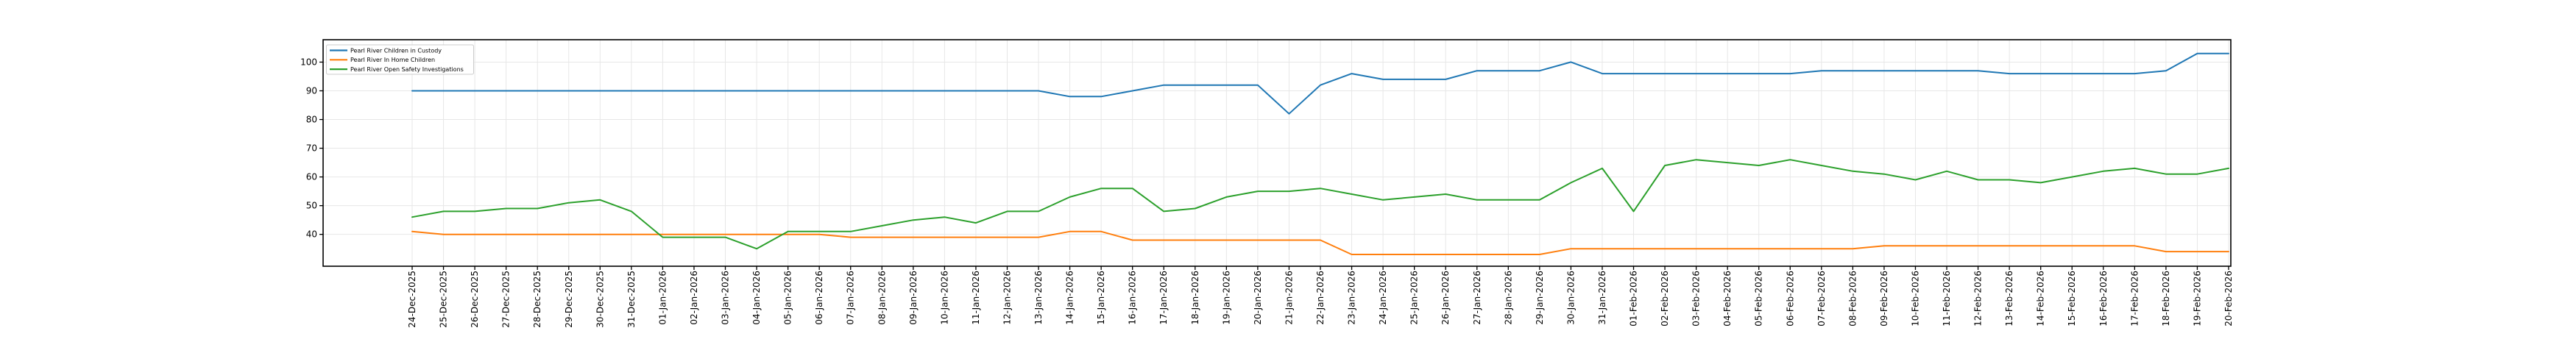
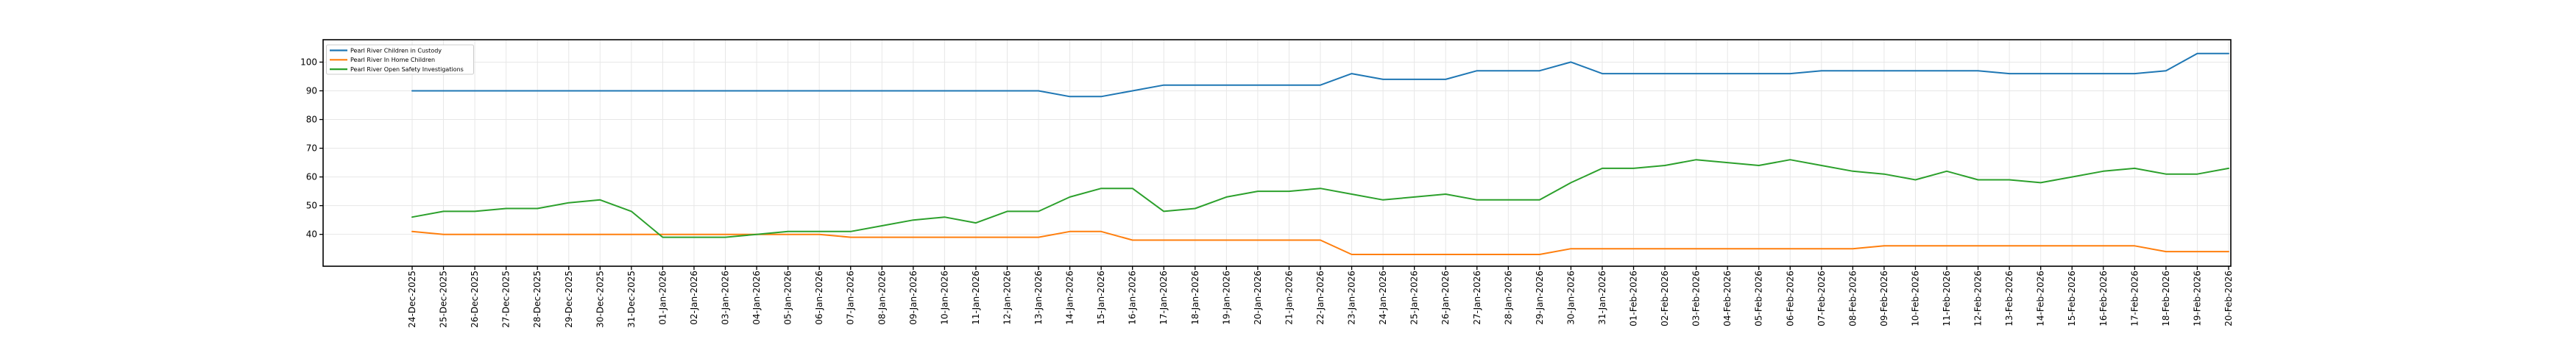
Pearl River Open Safety Investigations/04-Jan-2026: 35 -> 40
Pearl River Children in Custody/21-Jan-2026: 82 -> 92
Pearl River Open Safety Investigations/01-Feb-2026: 48 -> 63
